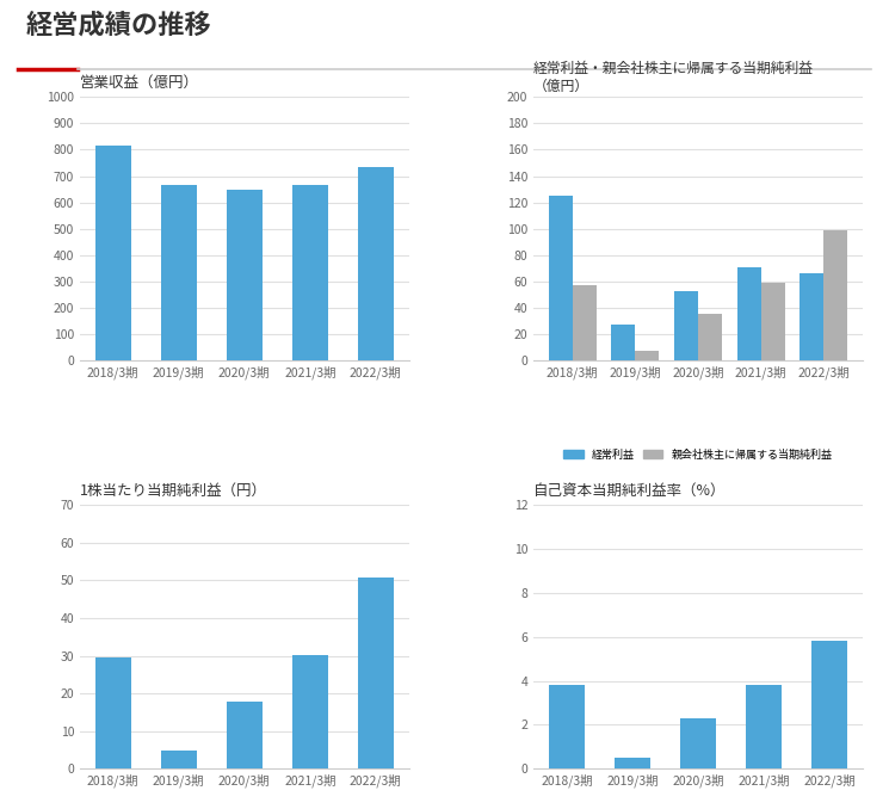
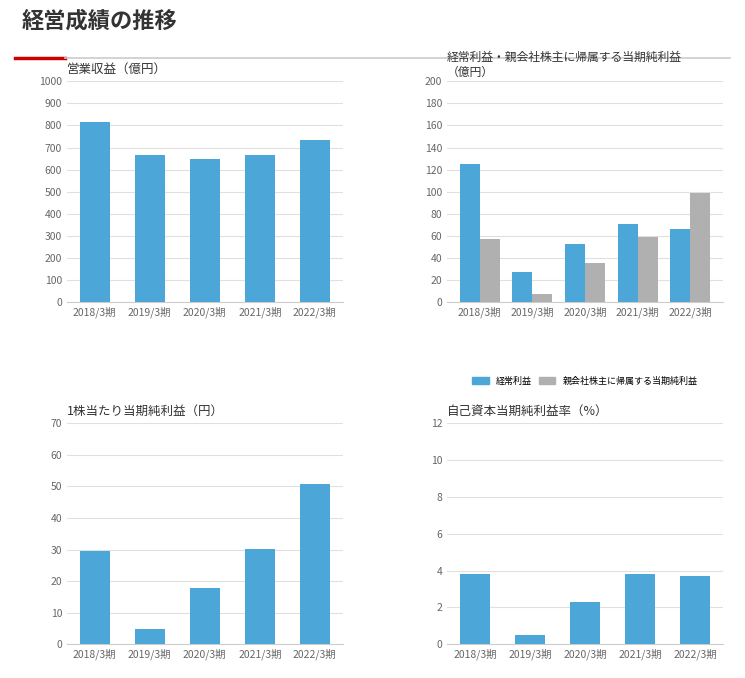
自己資本当期純利益率（%）/2022/3期: 5.8 -> 3.7
